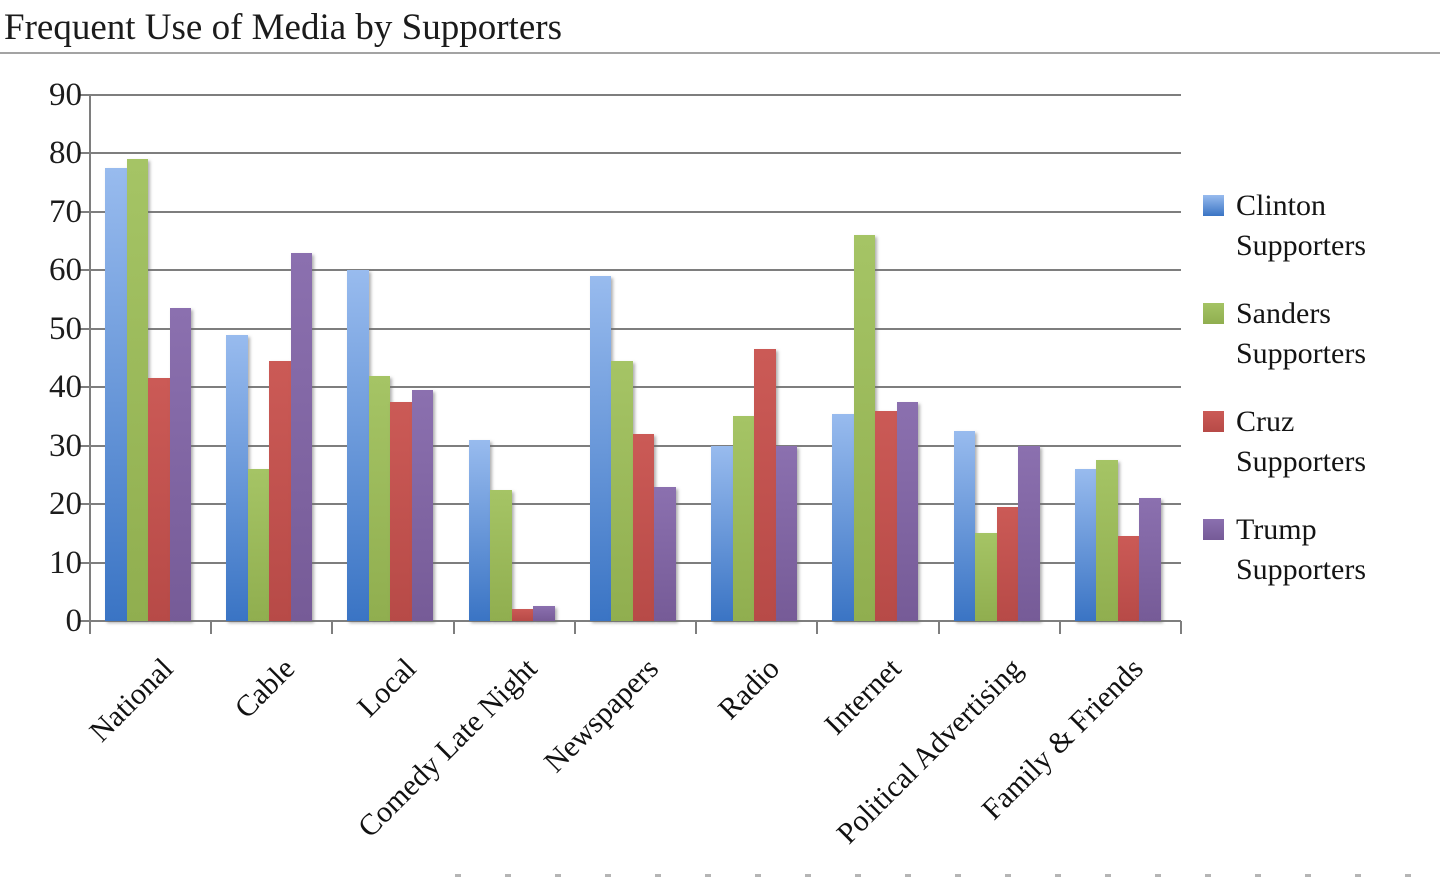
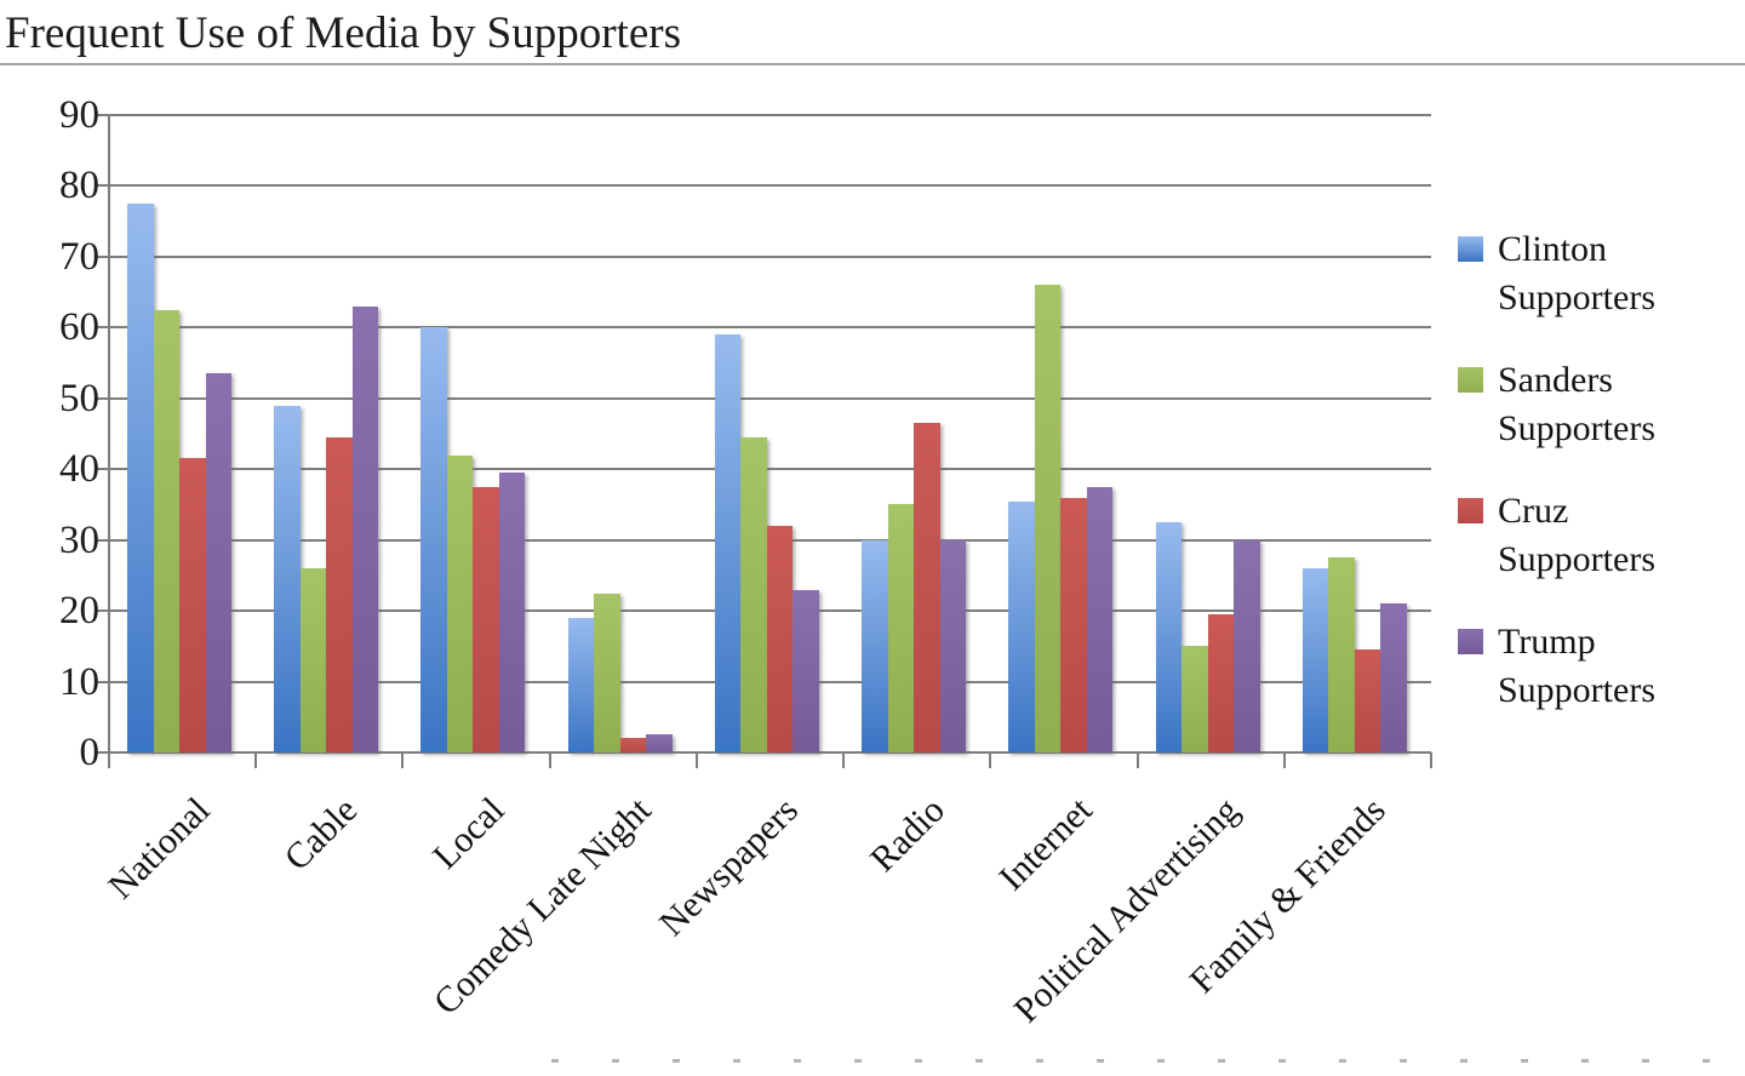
Sanders Supporters/National: 79 -> 62
Clinton Supporters/Comedy Late Night: 31 -> 19
